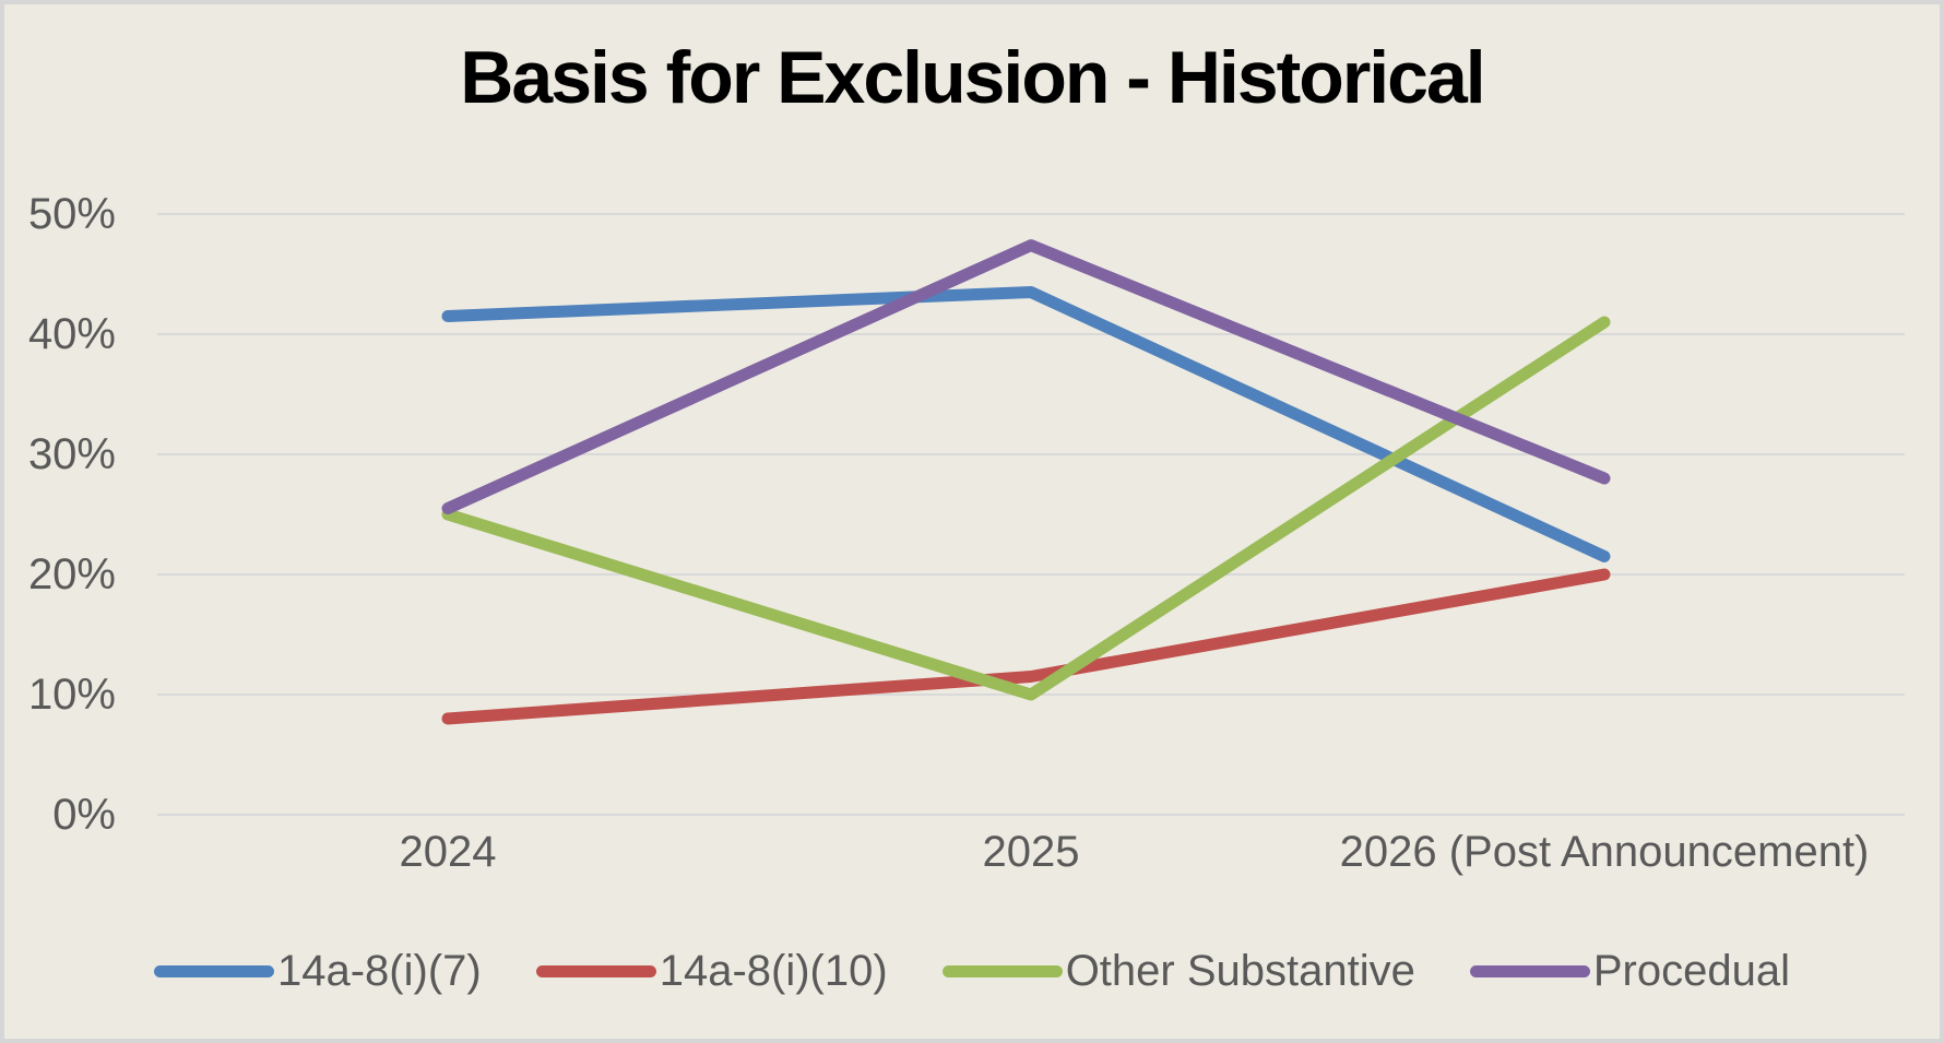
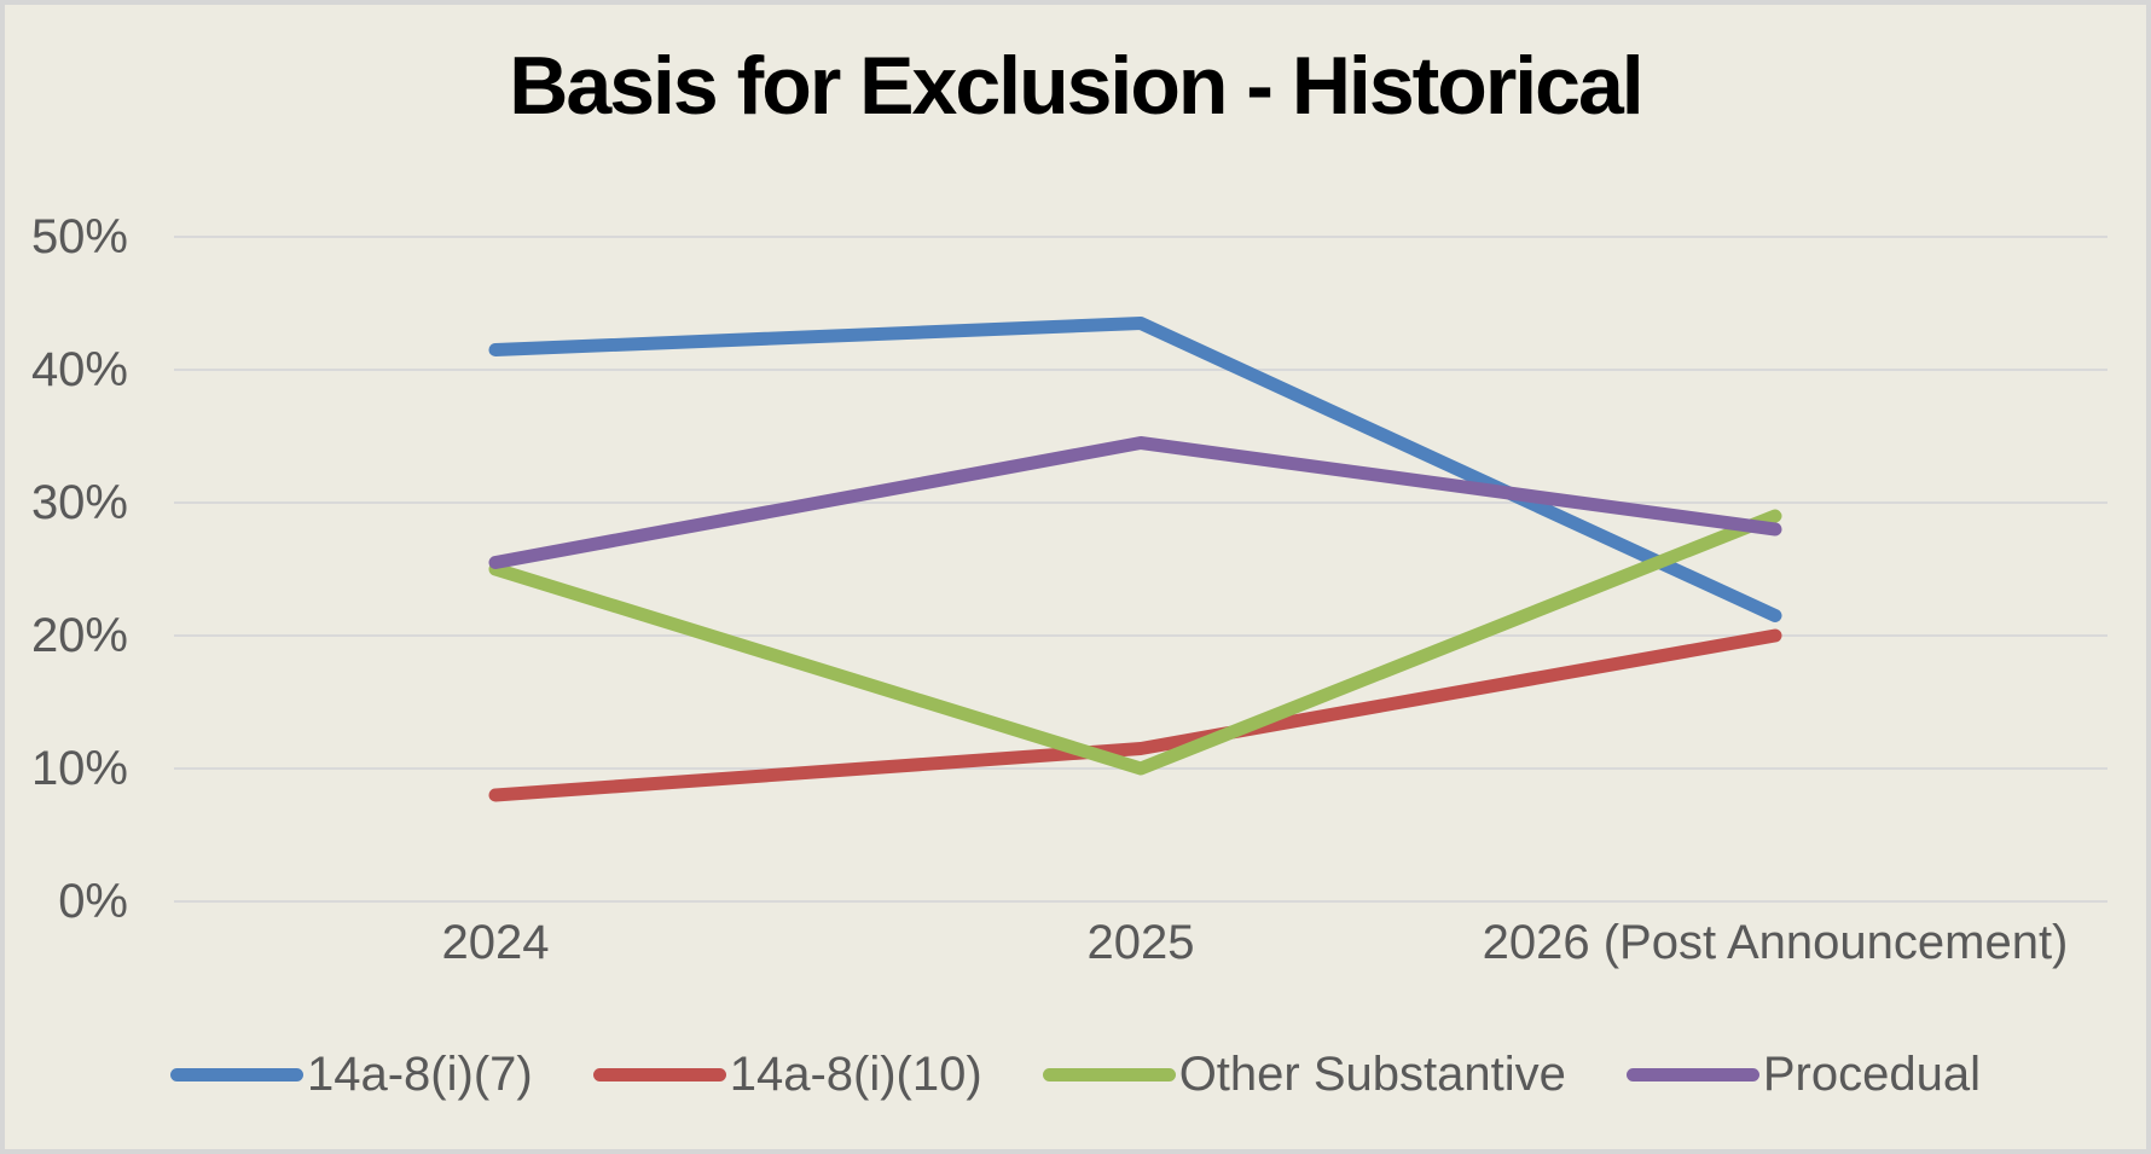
Procedual/2025: 47.4% -> 34.5%
Other Substantive/2026 (Post Announcement): 41% -> 29%
